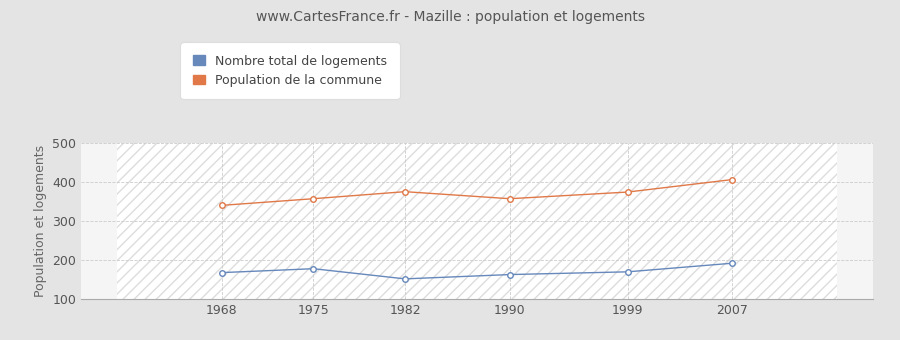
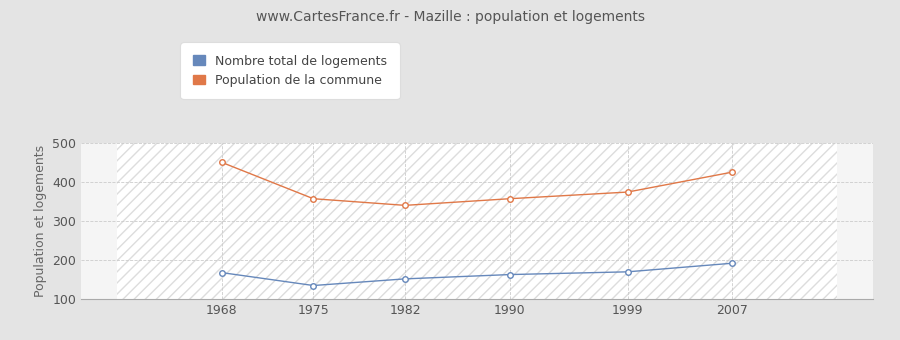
Population de la commune/1968: 340 -> 450
Nombre total de logements/1975: 178 -> 135
Population de la commune/1982: 375 -> 340
Population de la commune/2007: 406 -> 425
